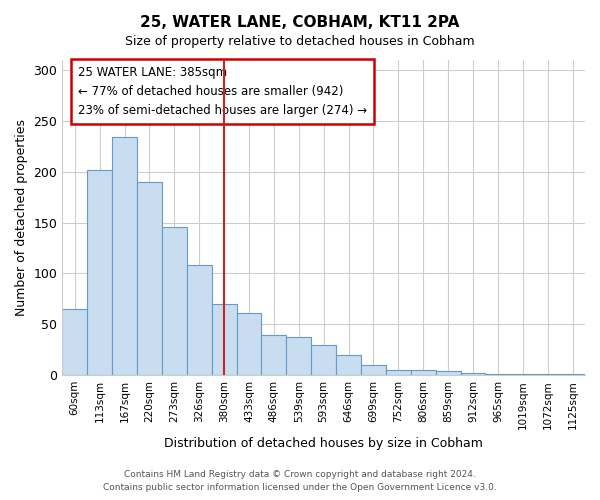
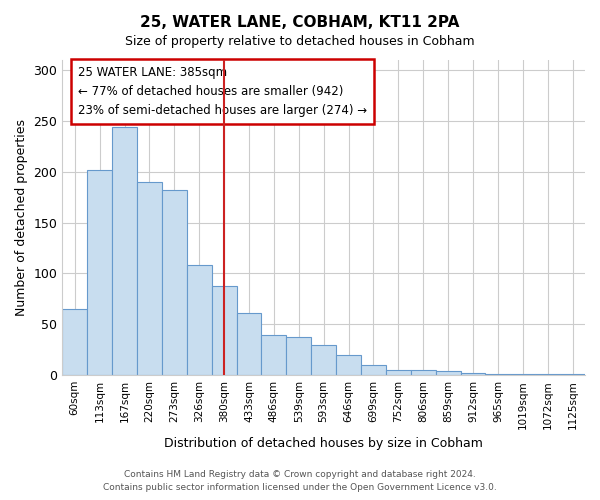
167sqm: 234 -> 244
273sqm: 146 -> 182
380sqm: 70 -> 88
